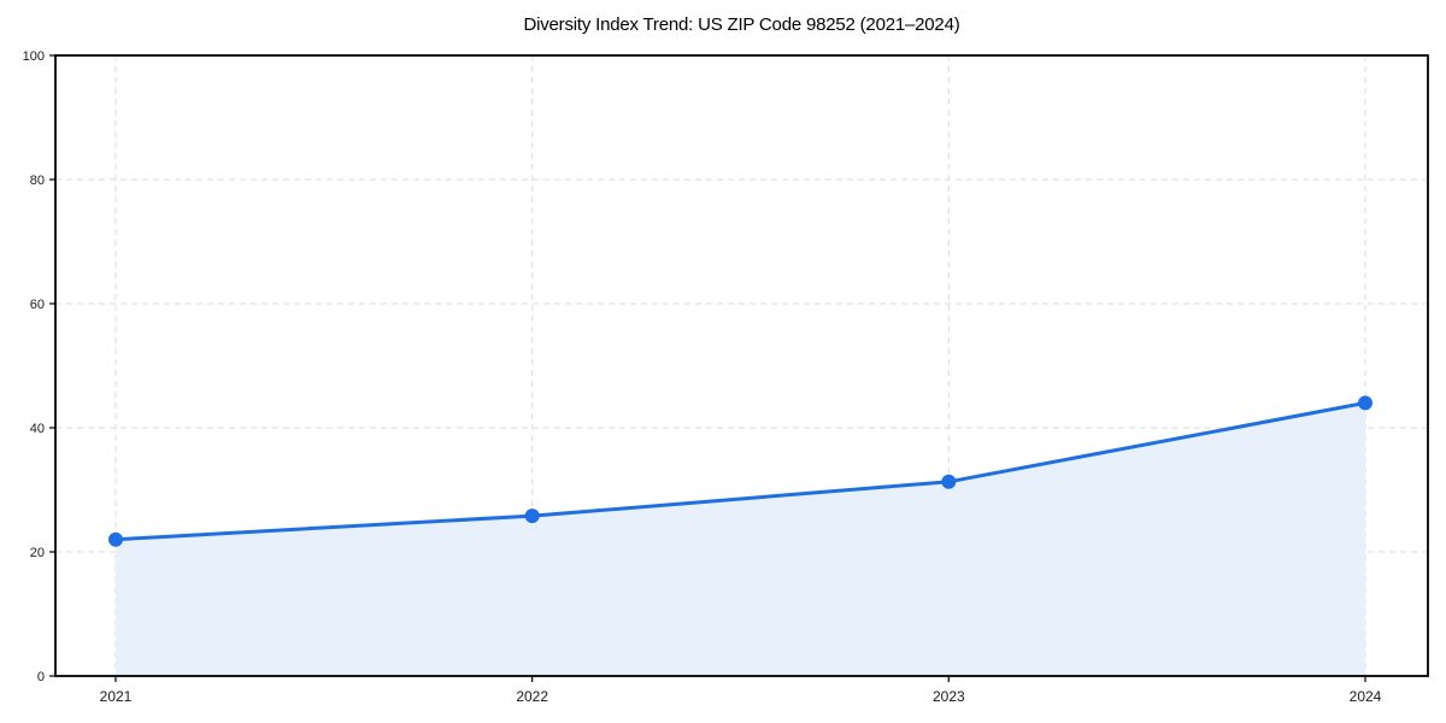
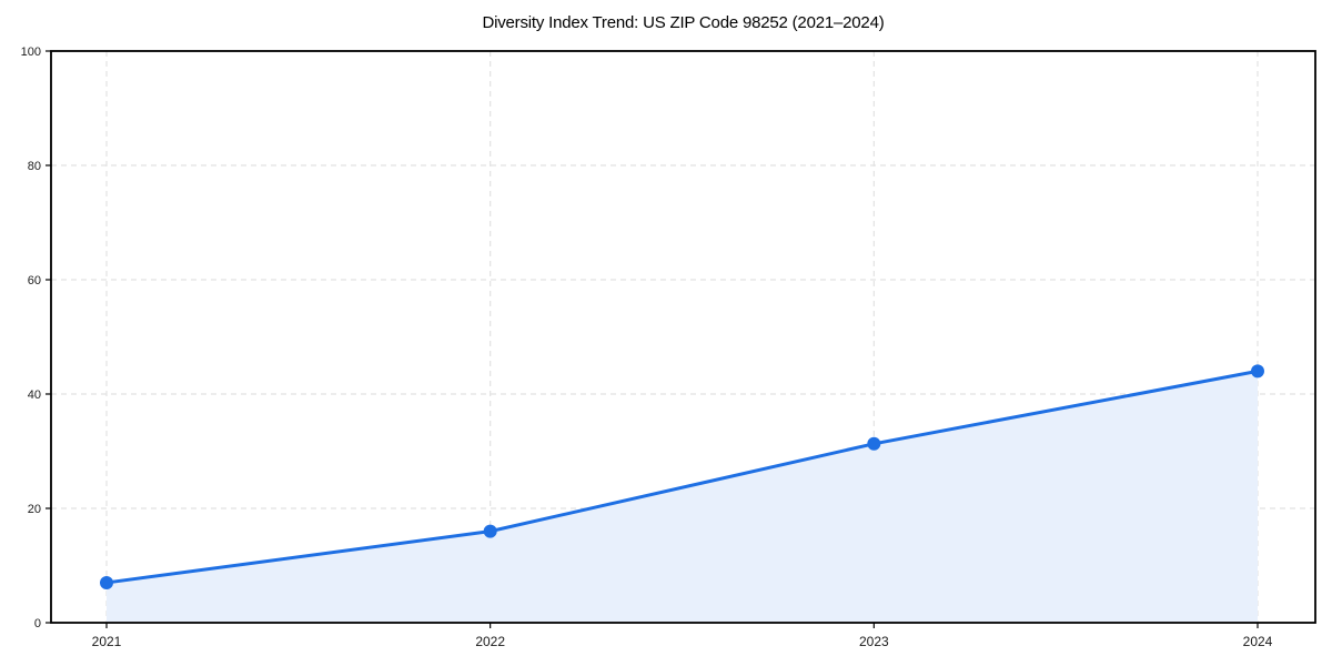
2021: 22 -> 7
2022: 26 -> 16
